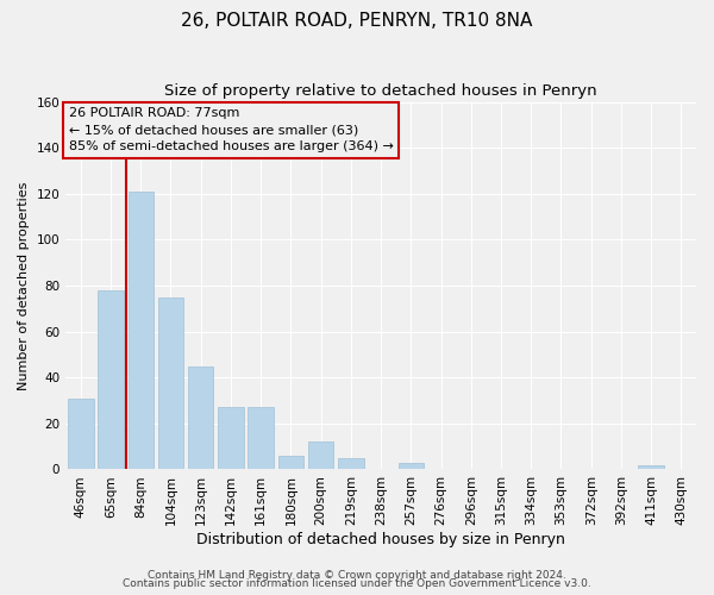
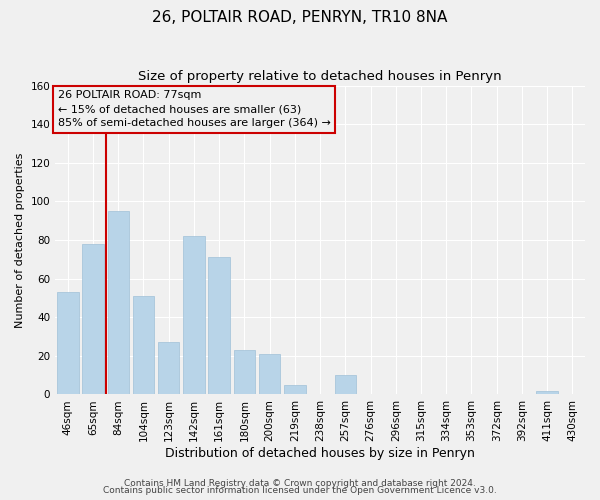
46sqm: 31 -> 53
84sqm: 121 -> 95
104sqm: 75 -> 51
123sqm: 45 -> 27
142sqm: 27 -> 82
161sqm: 27 -> 71
180sqm: 6 -> 23
200sqm: 12 -> 21
257sqm: 3 -> 10
